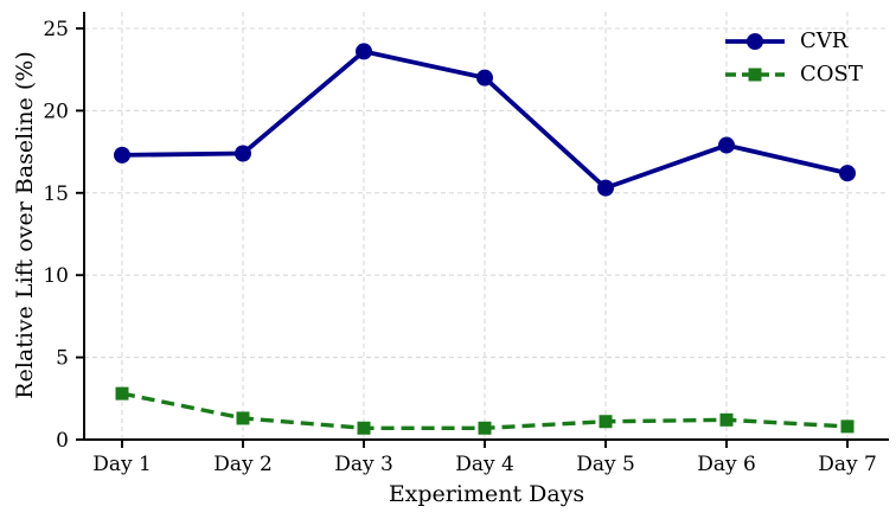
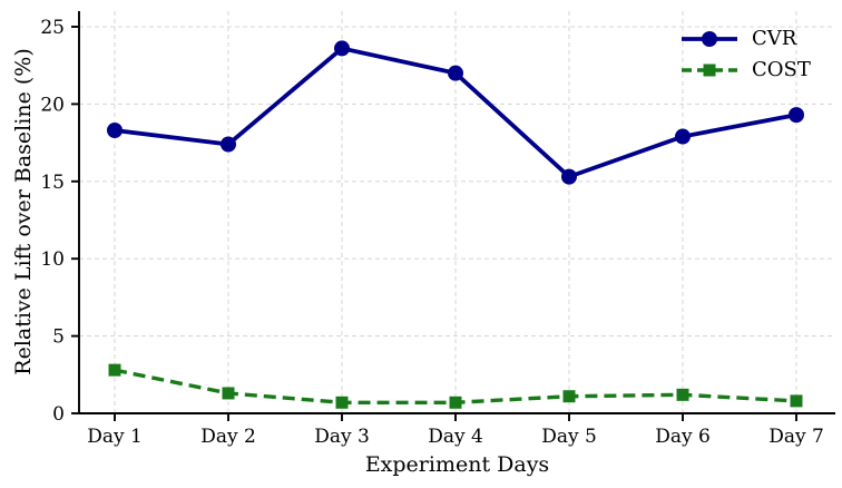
CVR/Day 1: 17.3 -> 18.3
CVR/Day 7: 16.2 -> 19.3
